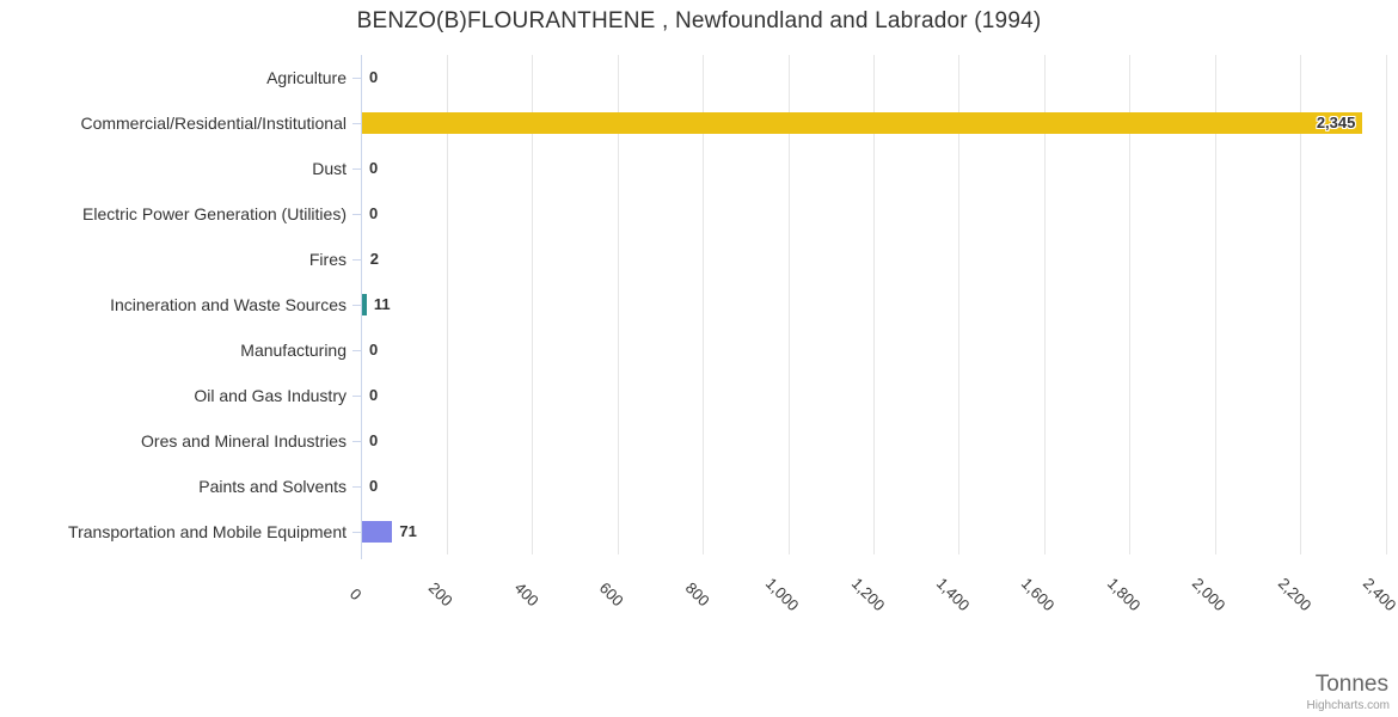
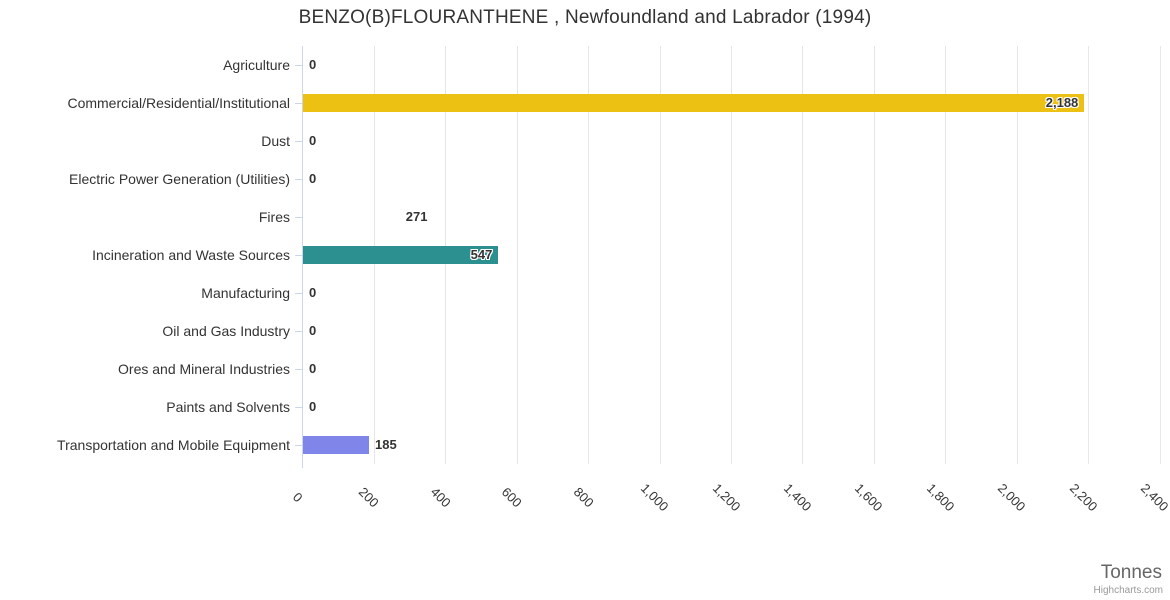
Commercial/Residential/Institutional: 2,345 -> 2,188
Fires: 2 -> 271
Incineration and Waste Sources: 11 -> 547
Transportation and Mobile Equipment: 71 -> 185
